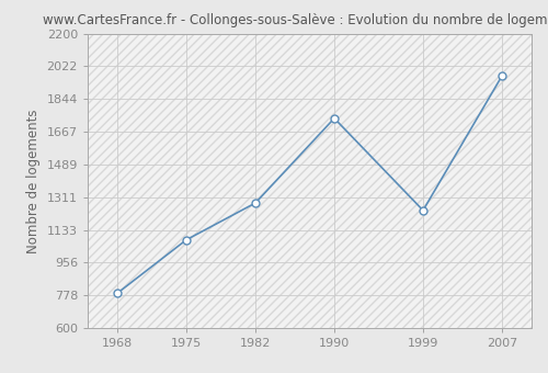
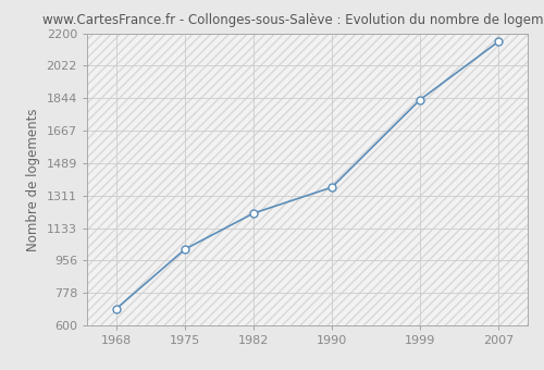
1968: 790 -> 690
1975: 1080 -> 1020
1982: 1280 -> 1220
1990: 1740 -> 1360
1999: 1240 -> 1840
2007: 1970 -> 2150
